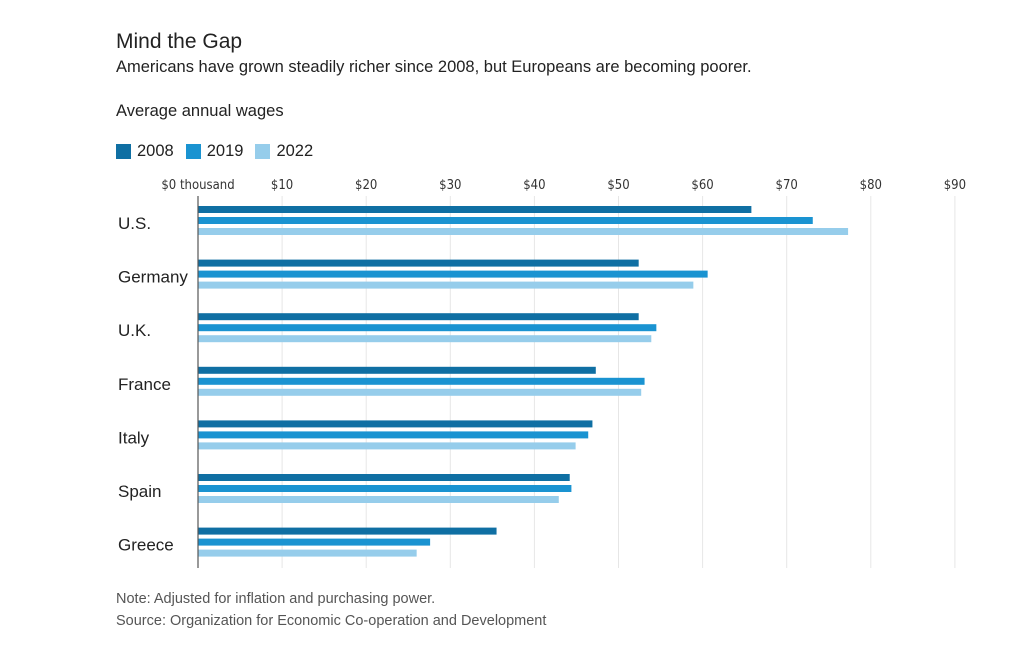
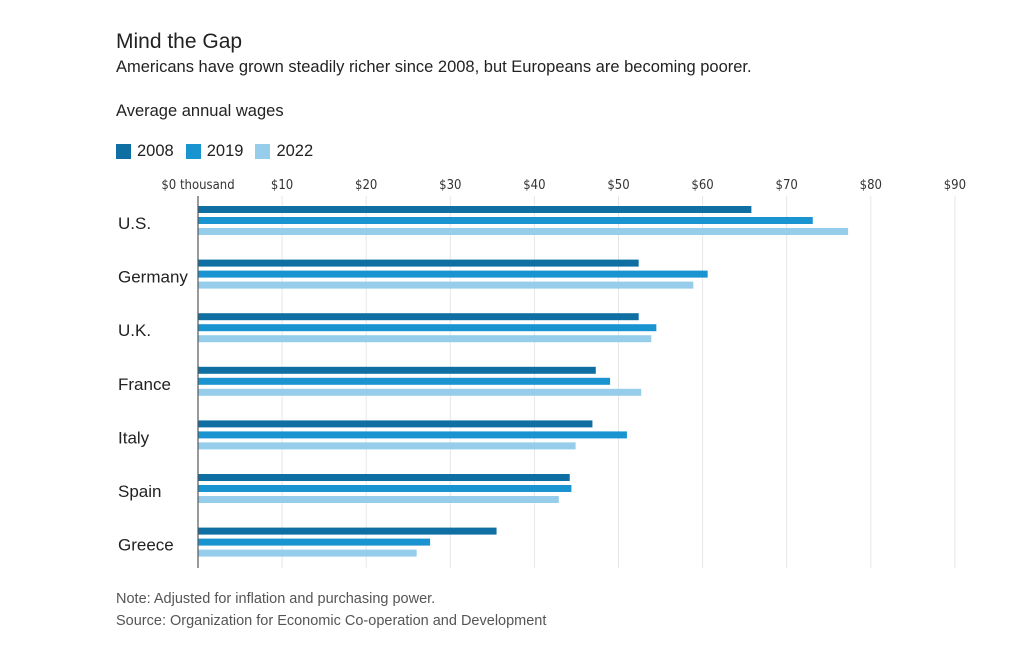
2019/France: $53 -> $49
2019/Italy: $46 -> $51
